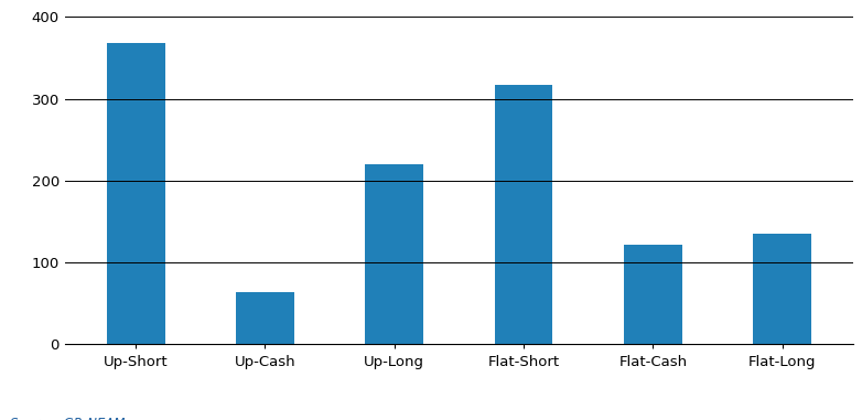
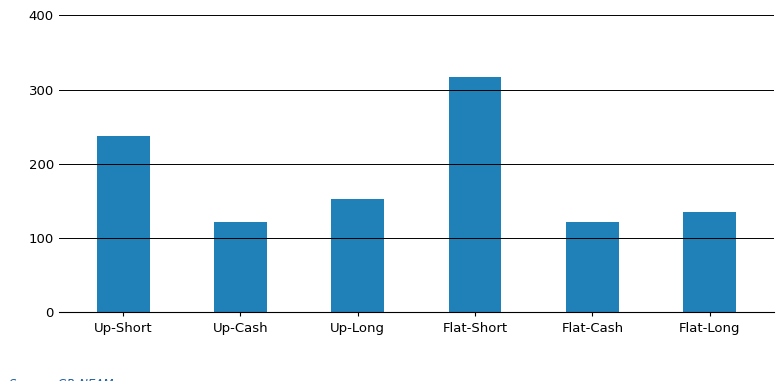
Up-Short: 368 -> 238
Up-Cash: 64 -> 122
Up-Long: 220 -> 152
